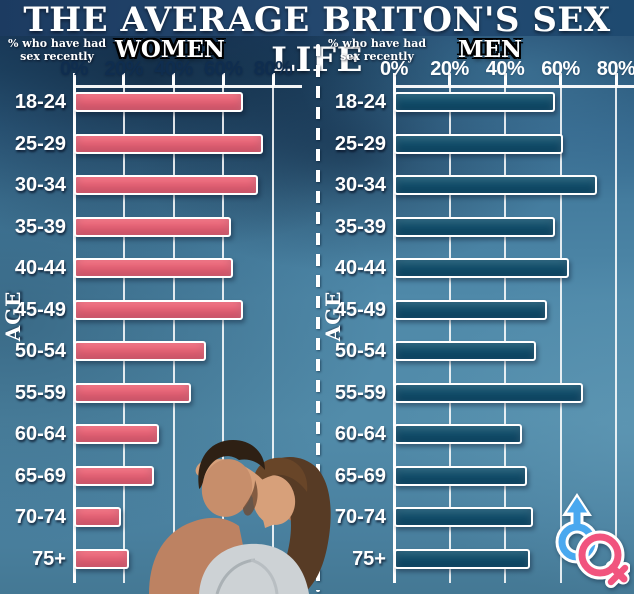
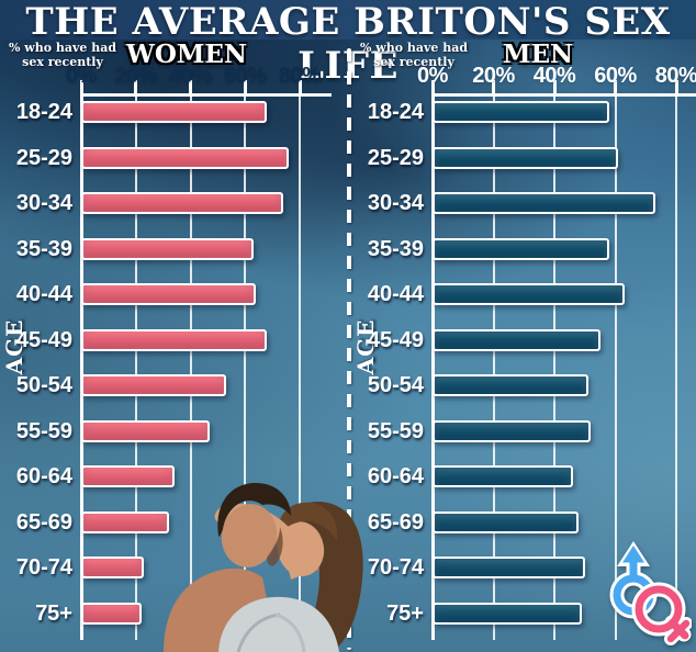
MEN/55-59: 68% -> 52%
WOMEN/70-74: 19% -> 23%
